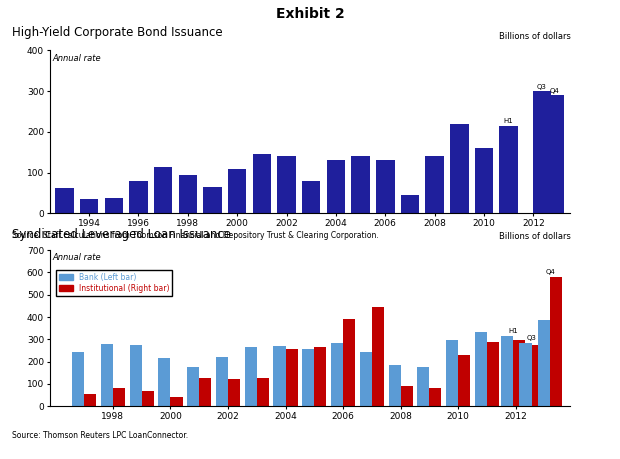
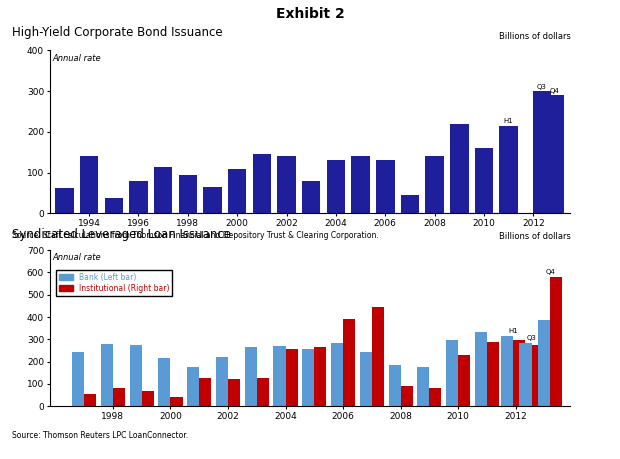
1994: 35 -> 140
